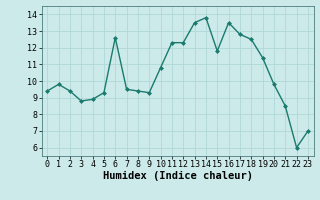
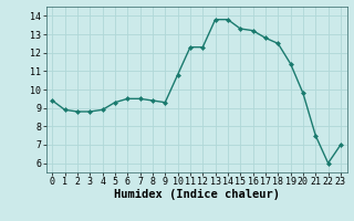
1: 9.8 -> 8.9
2: 9.4 -> 8.8
6: 12.6 -> 9.5
13: 13.5 -> 13.8
15: 11.8 -> 13.3
16: 13.5 -> 13.2
21: 8.5 -> 7.5
